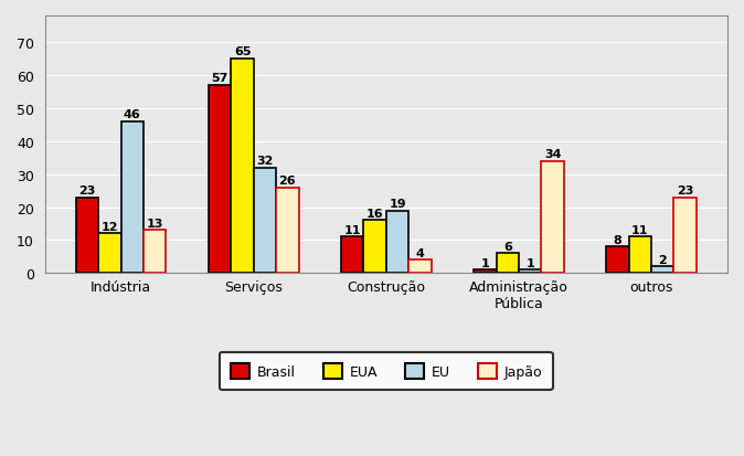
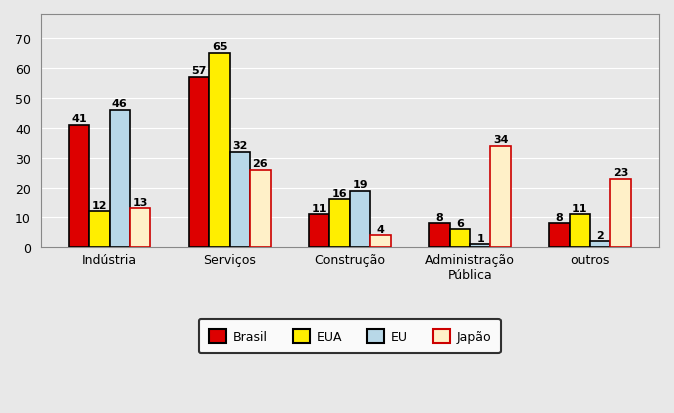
Brasil/Indústria: 23 -> 41
Brasil/Administração Pública: 1 -> 8
